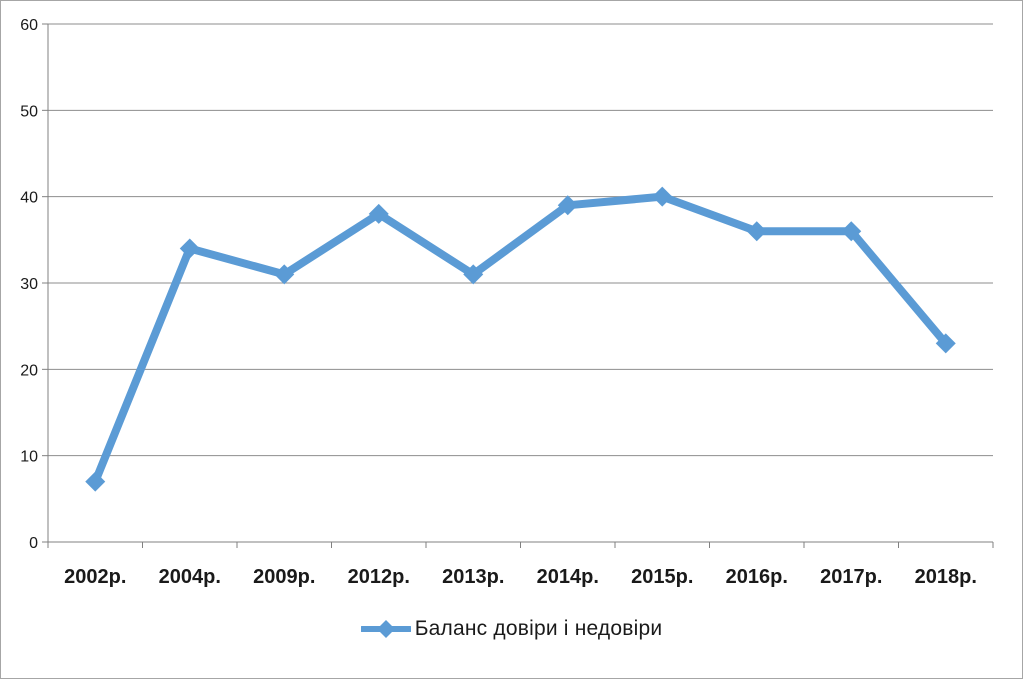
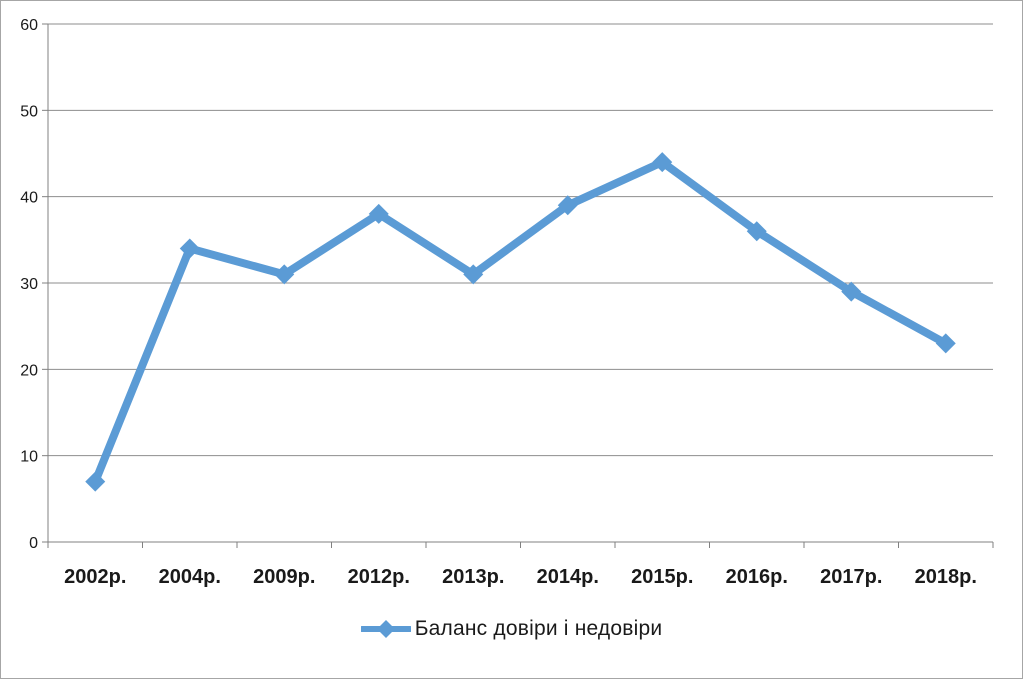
2015р.: 40 -> 44
2017р.: 36 -> 29
